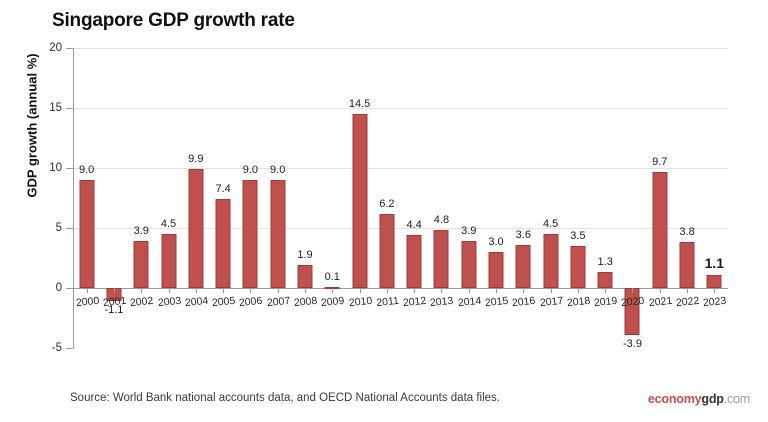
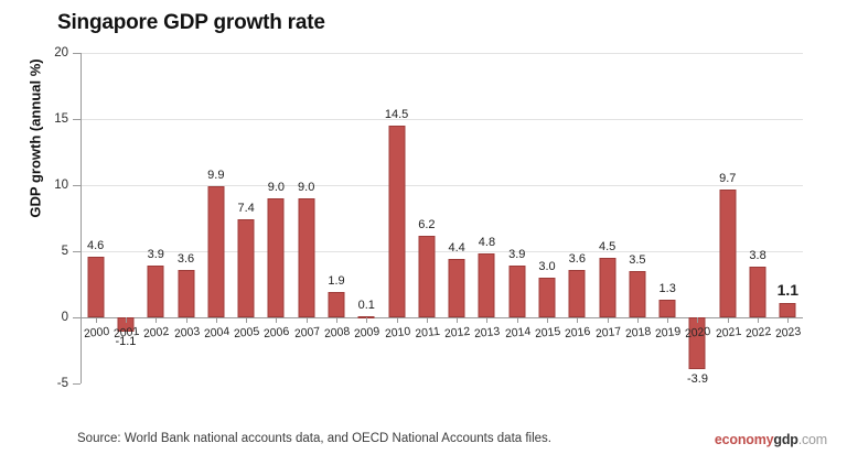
2000: 9.0 -> 4.6
2003: 4.5 -> 3.6
